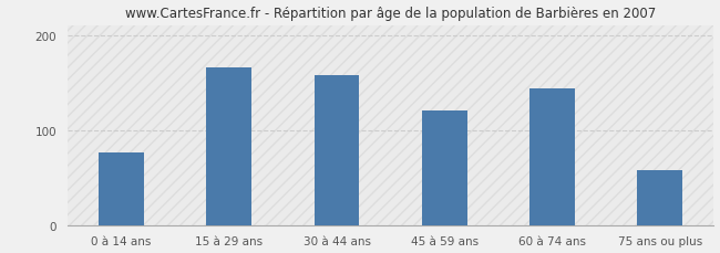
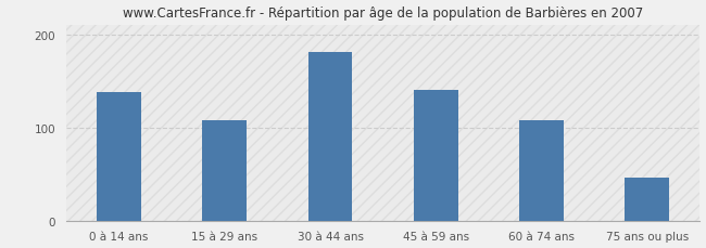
0 à 14 ans: 76 -> 138
15 à 29 ans: 166 -> 108
30 à 44 ans: 158 -> 181
45 à 59 ans: 120 -> 140
60 à 74 ans: 144 -> 108
75 ans ou plus: 58 -> 46
